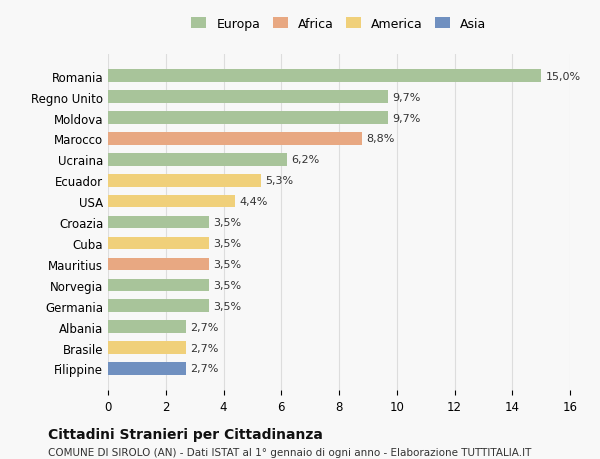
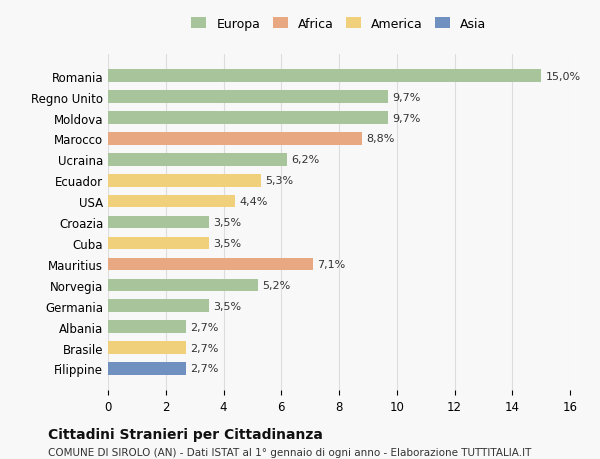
Mauritius: 3,5% -> 7,1%
Norvegia: 3,5% -> 5,2%
